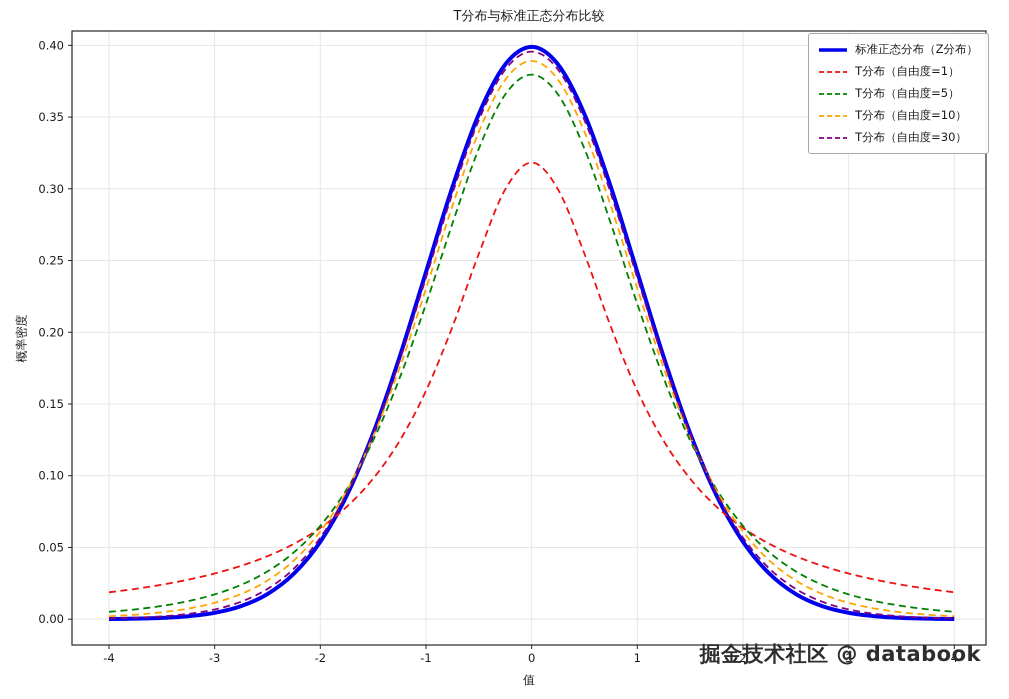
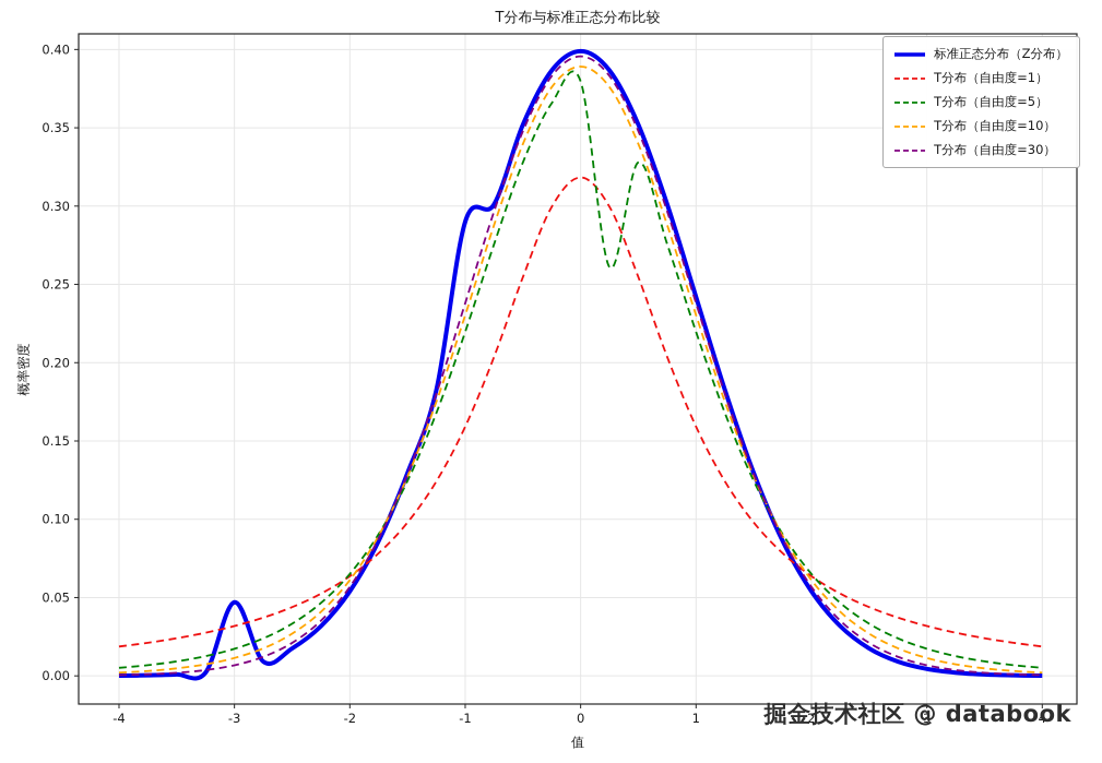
标准正态分布（Z分布）/-3: 0.004 -> 0.047
标准正态分布（Z分布）/-1: 0.242 -> 0.290
T分布（自由度=5）/0.25: 0.366 -> 0.261
